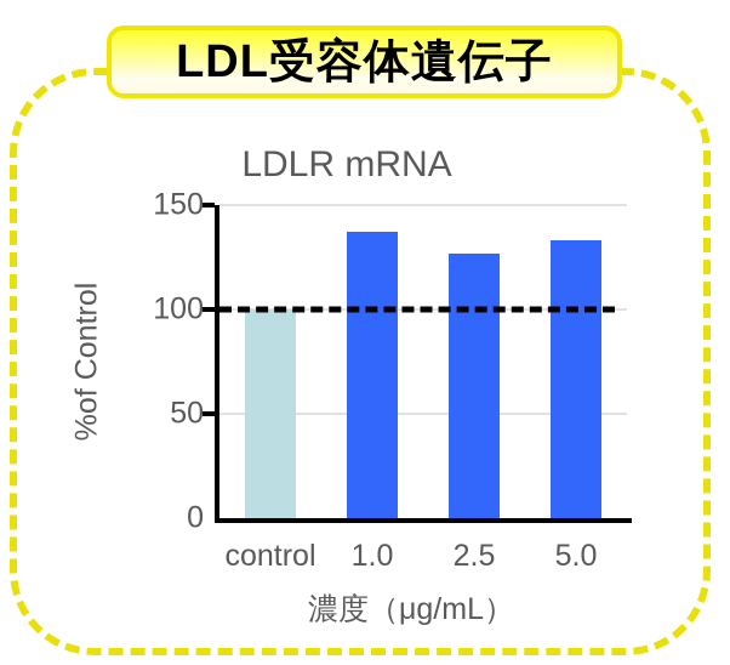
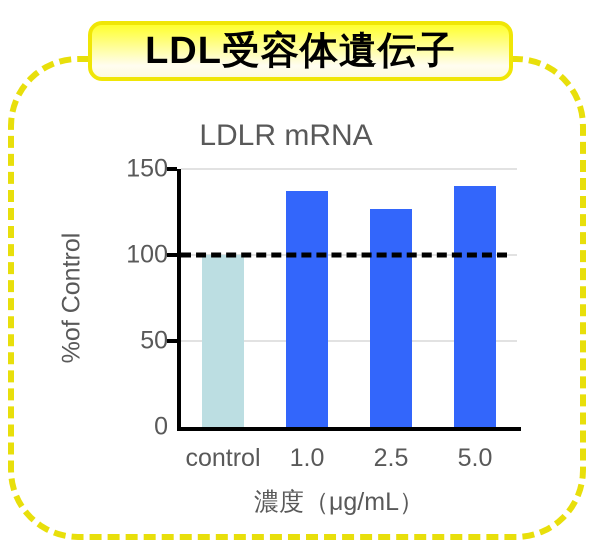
5.0: 133 -> 140
